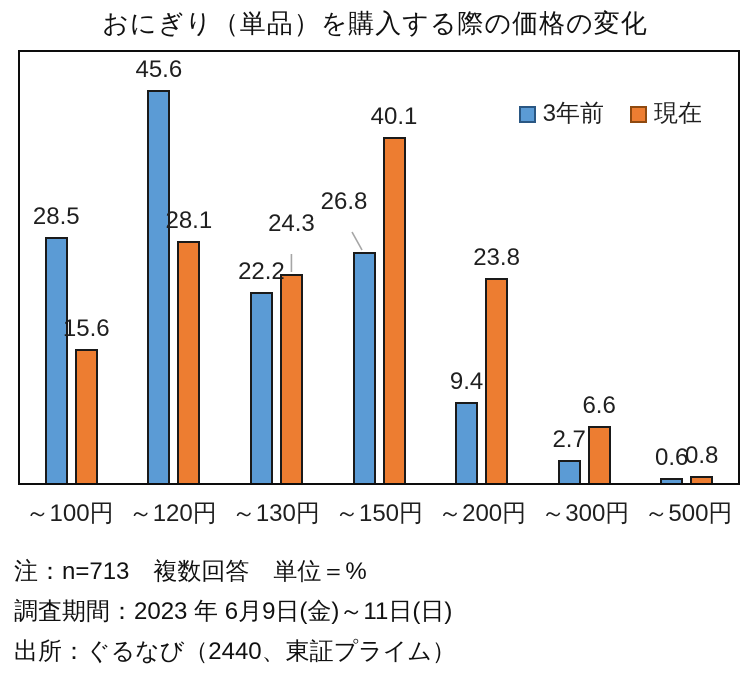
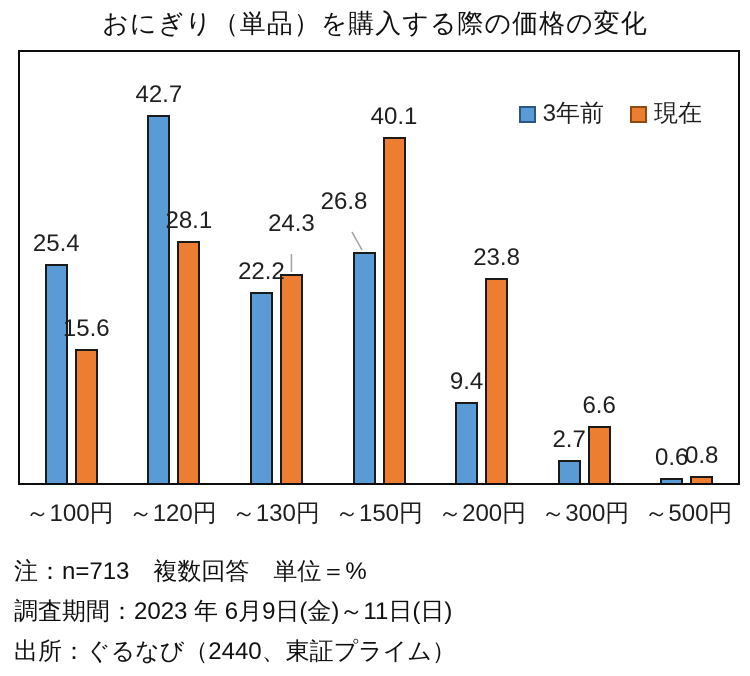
3年前/～100円: 28.5 -> 25.4
3年前/～120円: 45.6 -> 42.7
